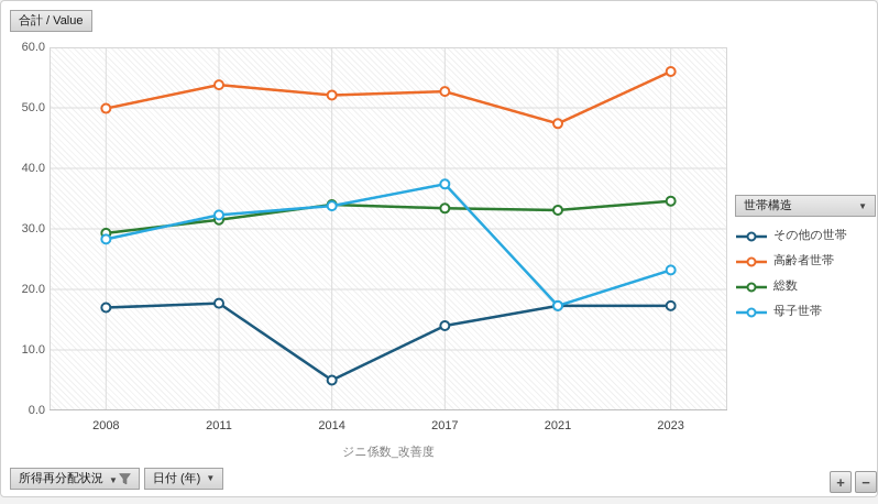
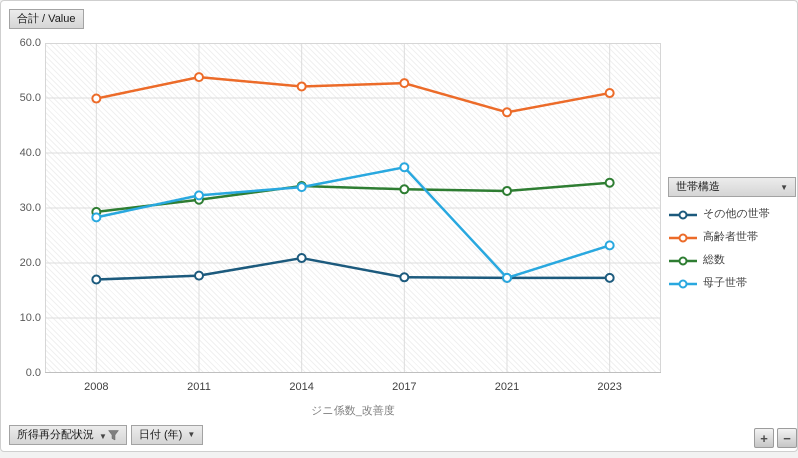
その他の世帯/2014: 5 -> 21
その他の世帯/2017: 14 -> 17
高齢者世帯/2023: 56 -> 51
